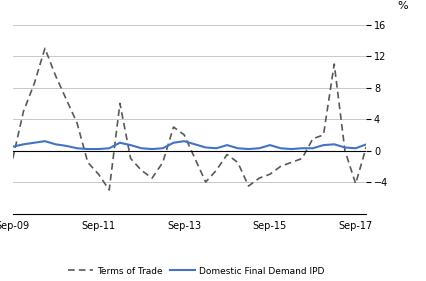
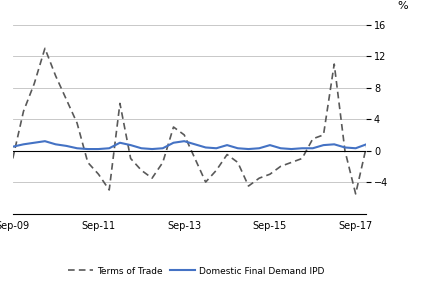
Terms of Trade/Sep-17: -4.2 -> -5.5
